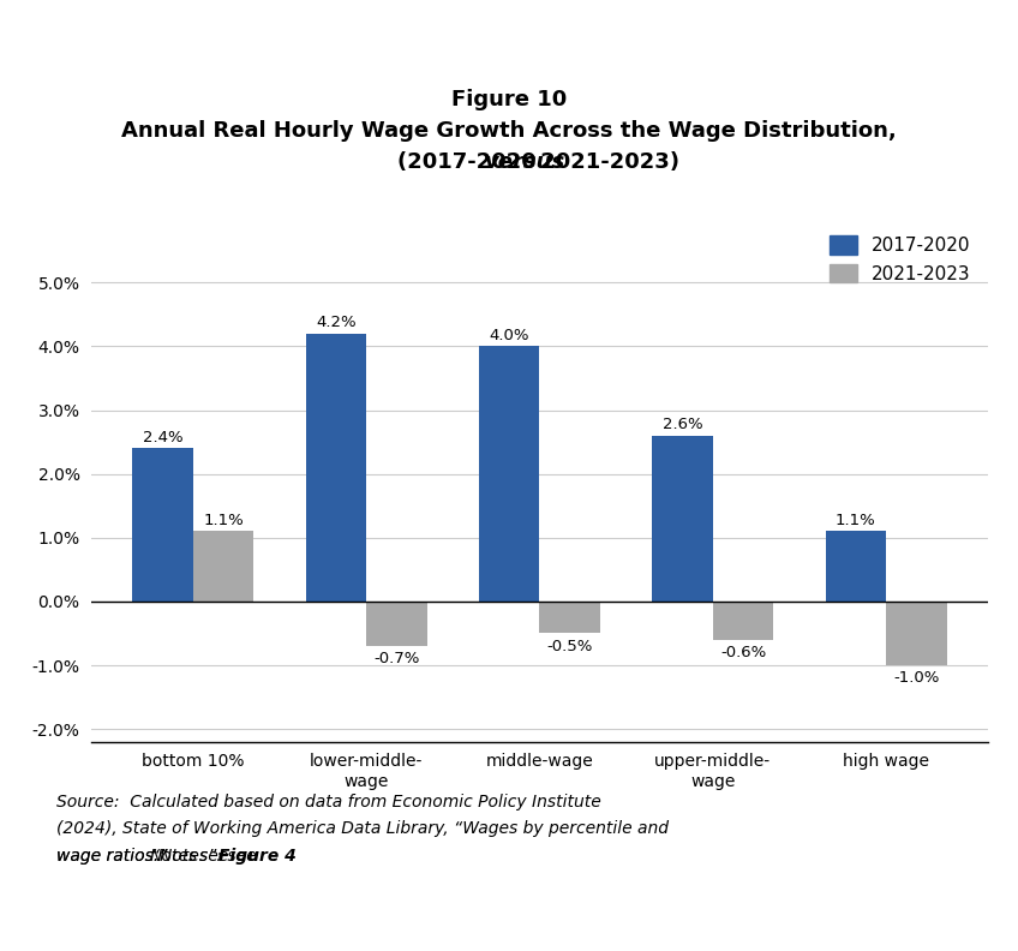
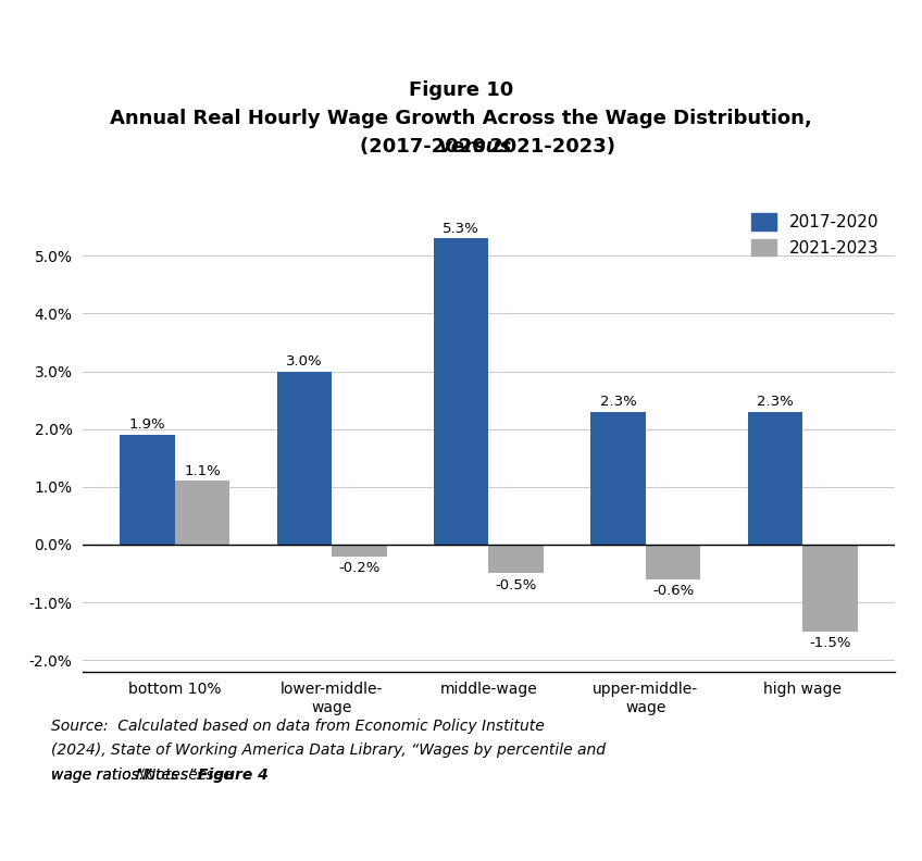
2017-2020/bottom 10%: 2.4% -> 1.9%
2017-2020/lower-middle- wage: 4.2% -> 3.0%
2021-2023/lower-middle- wage: -0.7% -> -0.2%
2017-2020/middle-wage: 4.0% -> 5.3%
2017-2020/upper-middle- wage: 2.6% -> 2.3%
2017-2020/high wage: 1.1% -> 2.3%
2021-2023/high wage: -1.0% -> -1.5%
